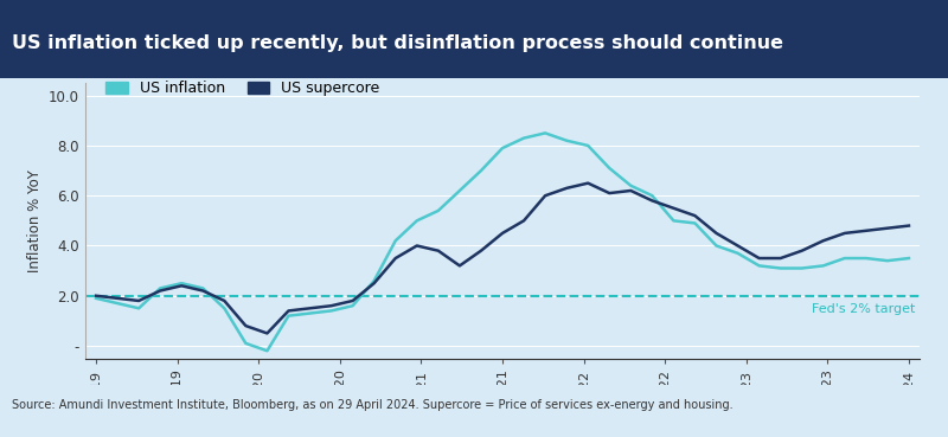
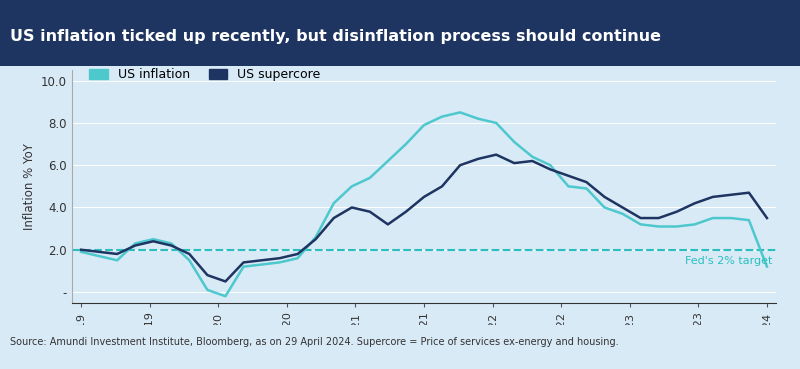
US inflation/Mar/24: 3.5 -> 1.2
US supercore/Mar/24: 4.8 -> 3.5
